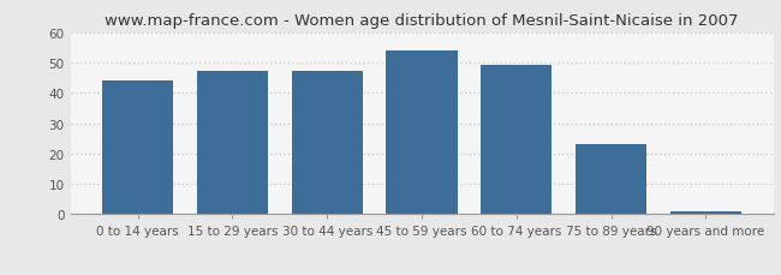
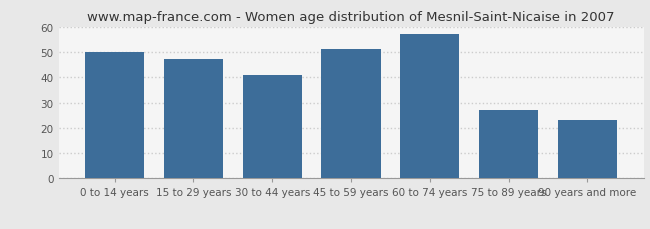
0 to 14 years: 44 -> 50
30 to 44 years: 47 -> 41
45 to 59 years: 54 -> 51
60 to 74 years: 49 -> 57
75 to 89 years: 23 -> 27
90 years and more: 1 -> 23
